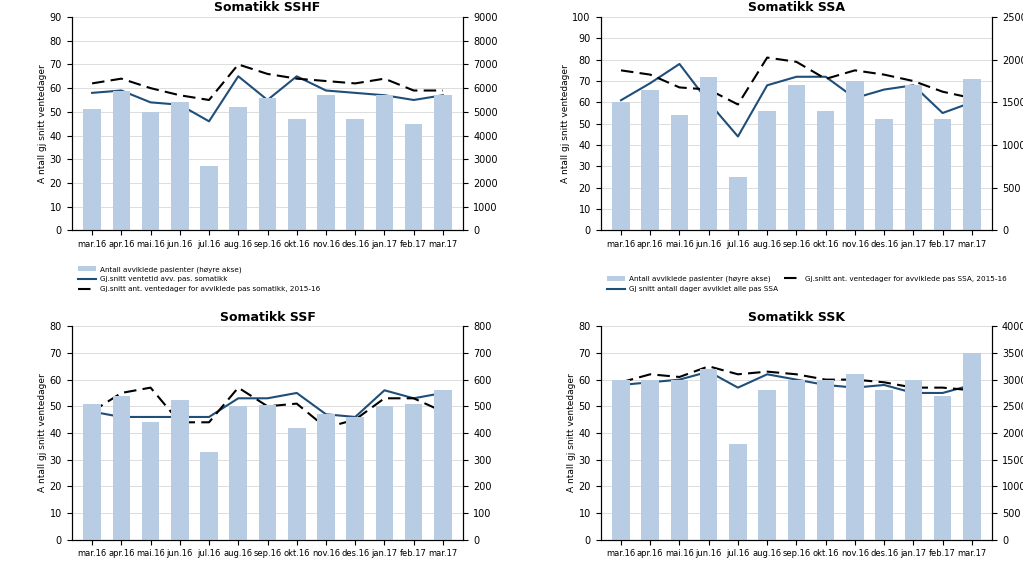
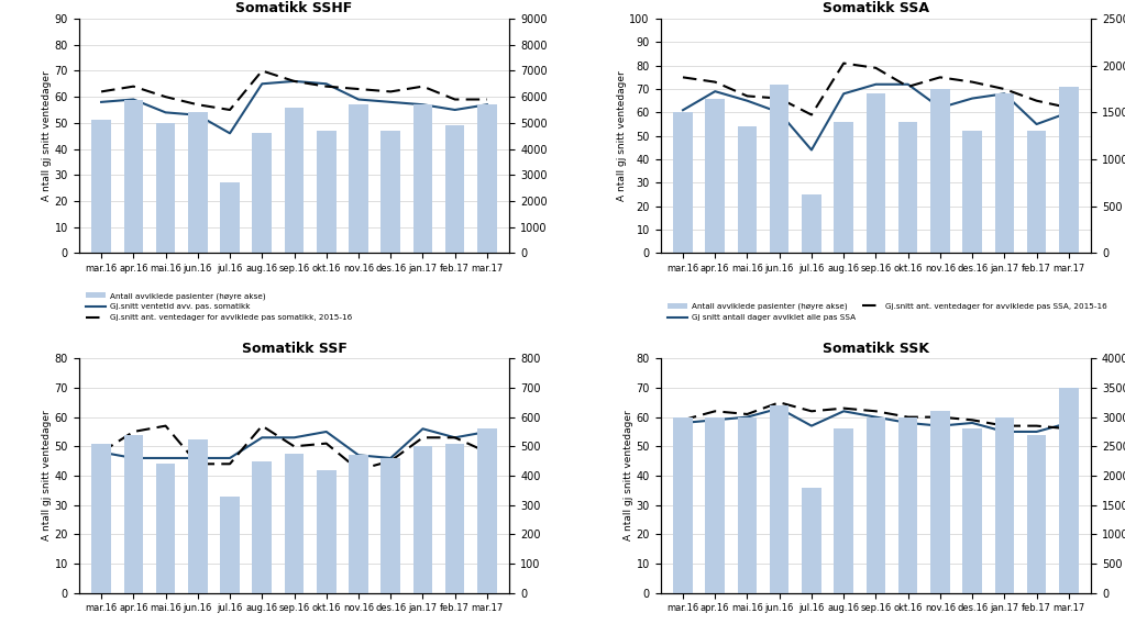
Somatikk SSHF/Antall avviklede pasienter (høyre akse)/aug.16: 5200 -> 4600
Somatikk SSHF/Gj.snitt ventetid avv. pas. somatikk/sep.16: 55 -> 66
Somatikk SSHF/Antall avviklede pasienter (høyre akse)/feb.17: 4500 -> 4900
Somatikk SSA/Gj snitt antall dager avviklet alle pas SSA/mai.16: 78 -> 65
Somatikk SSF/Antall avviklede pasienter (høyre akse)/aug.16: 500 -> 450
Somatikk SSF/Antall avviklede pasienter (høyre akse)/sep.16: 505 -> 475
